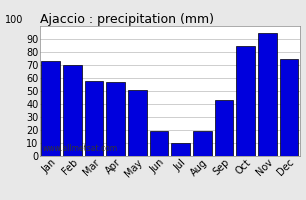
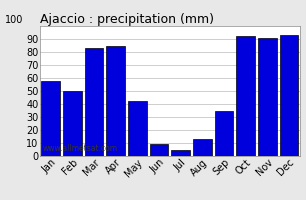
Jan: 73 -> 58
Feb: 70 -> 50
Mar: 58 -> 83
Apr: 57 -> 85
May: 51 -> 42
Jun: 19 -> 9
Jul: 10 -> 5
Aug: 19 -> 13
Sep: 43 -> 35
Oct: 85 -> 92
Nov: 95 -> 91
Dec: 75 -> 93
